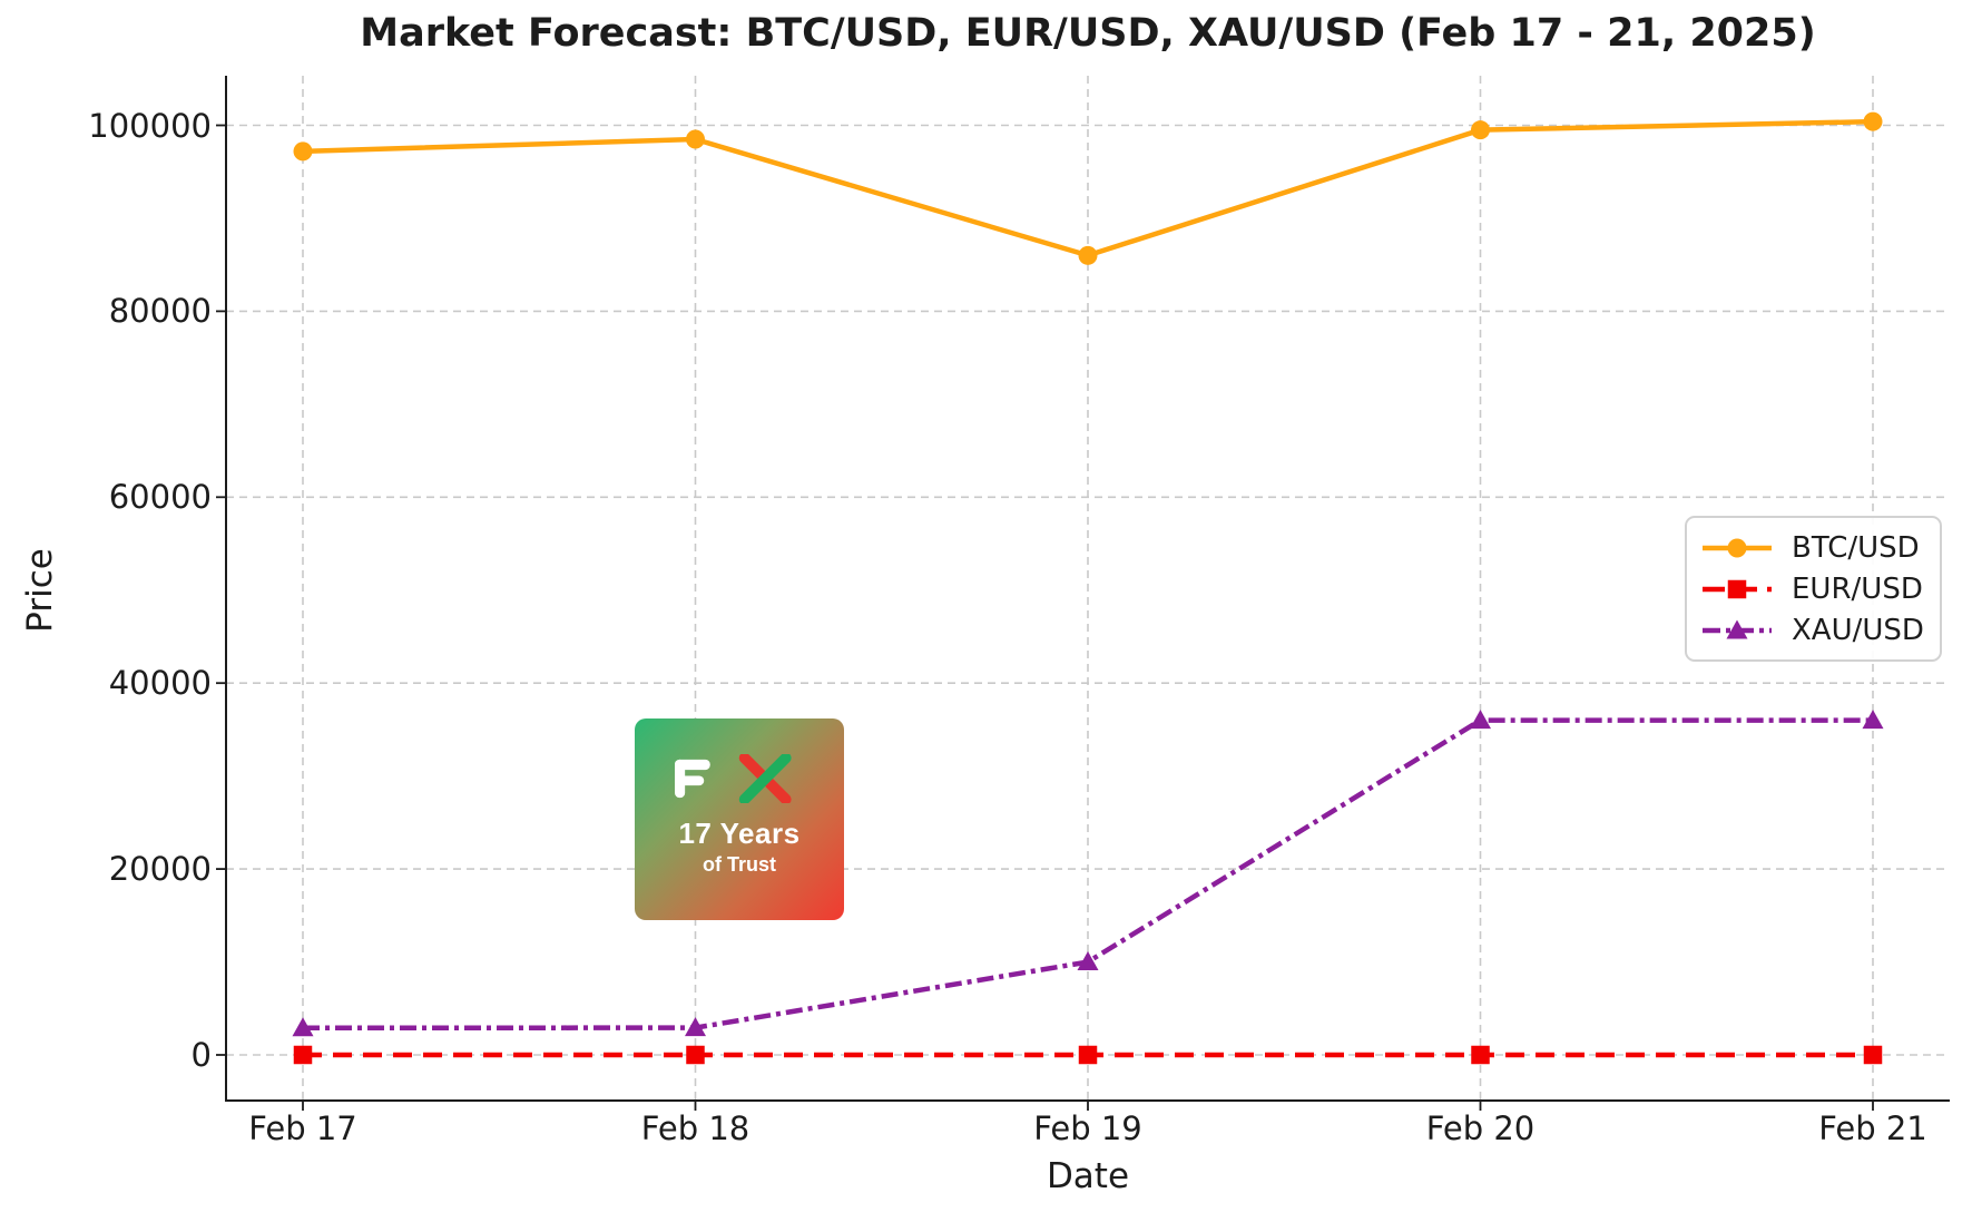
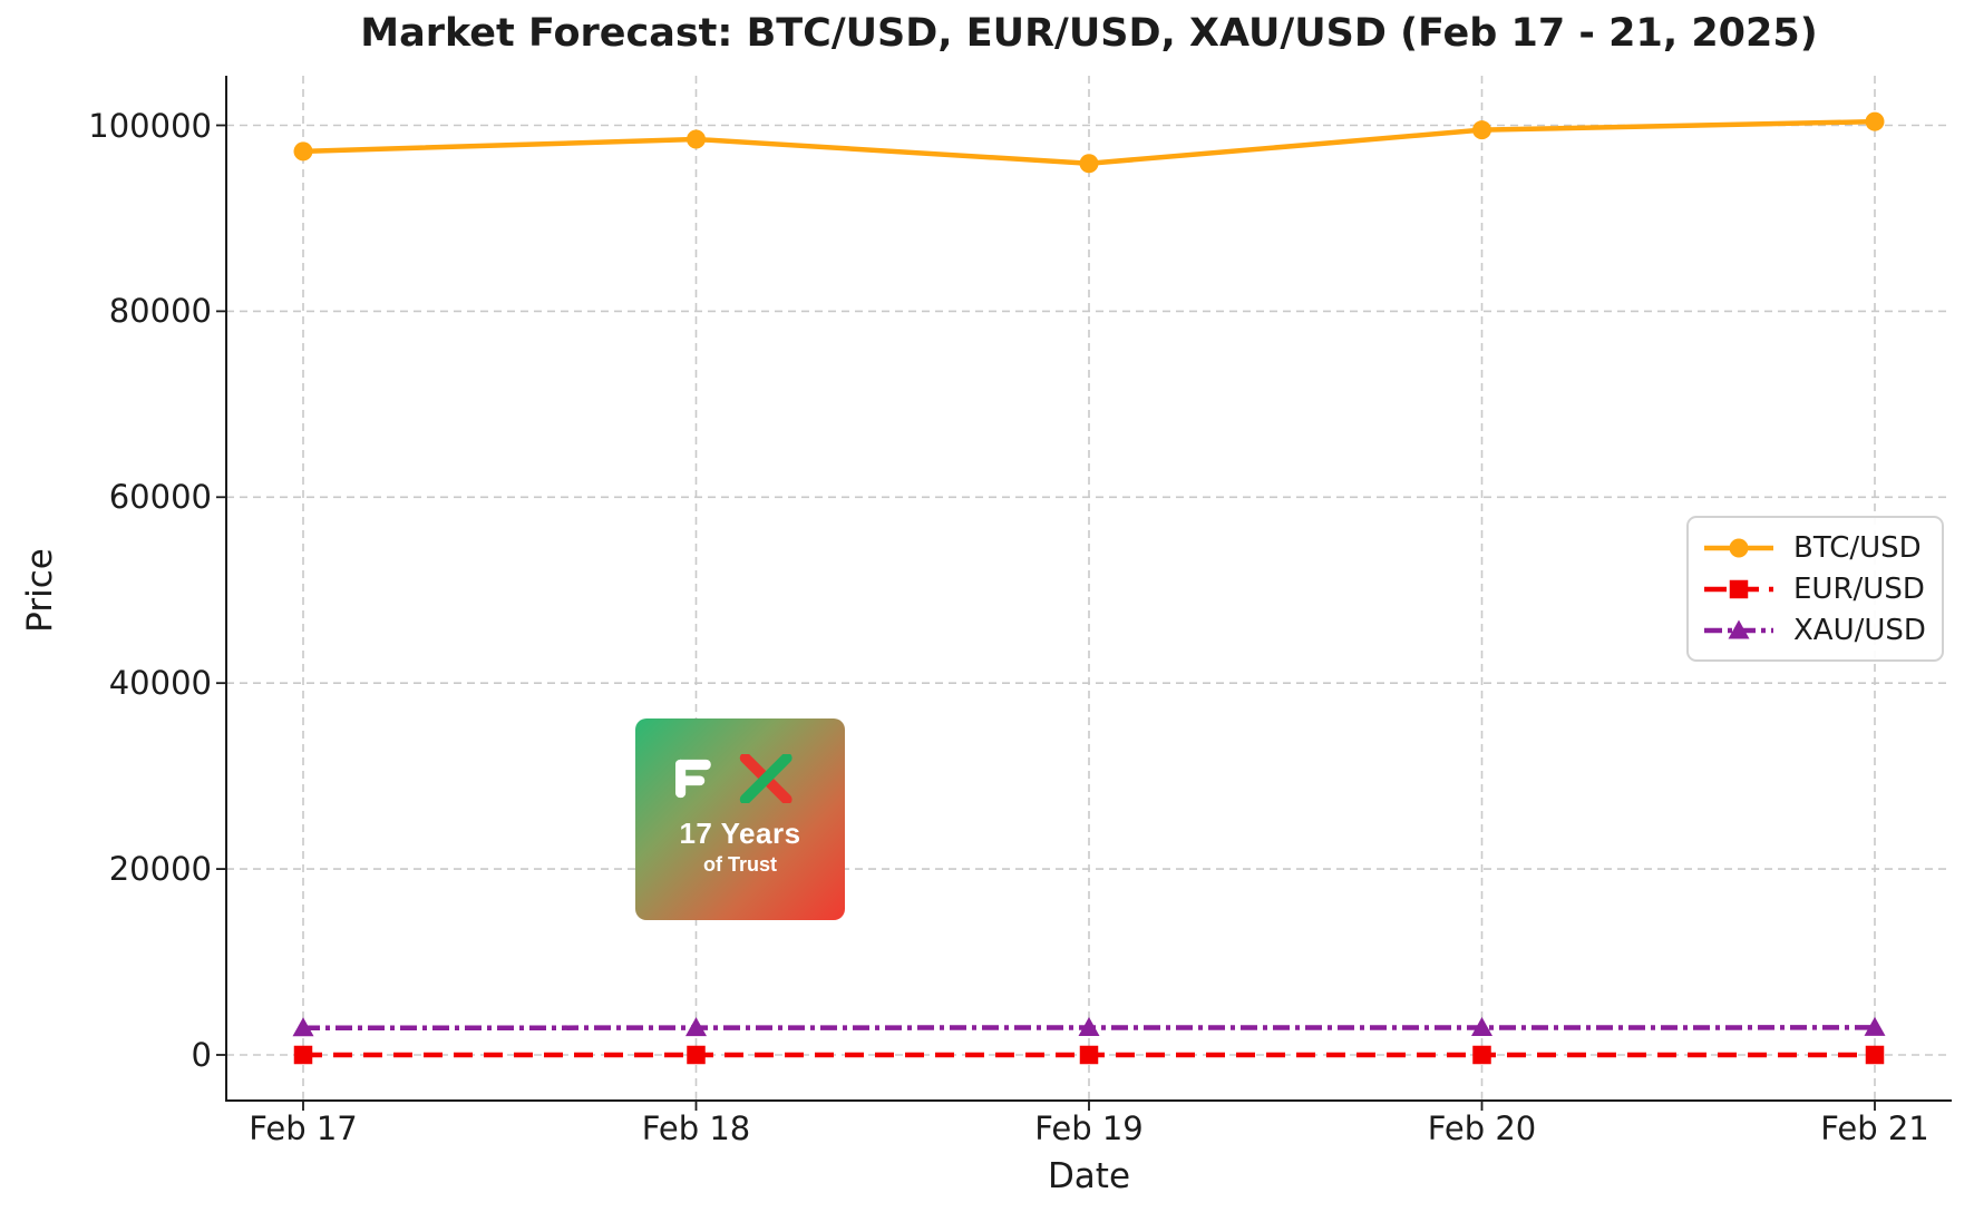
BTC/USD/Feb 19: 86000 -> 96000
XAU/USD/Feb 19: 10000 -> 3000
XAU/USD/Feb 20: 36000 -> 3000
XAU/USD/Feb 21: 36000 -> 3000
